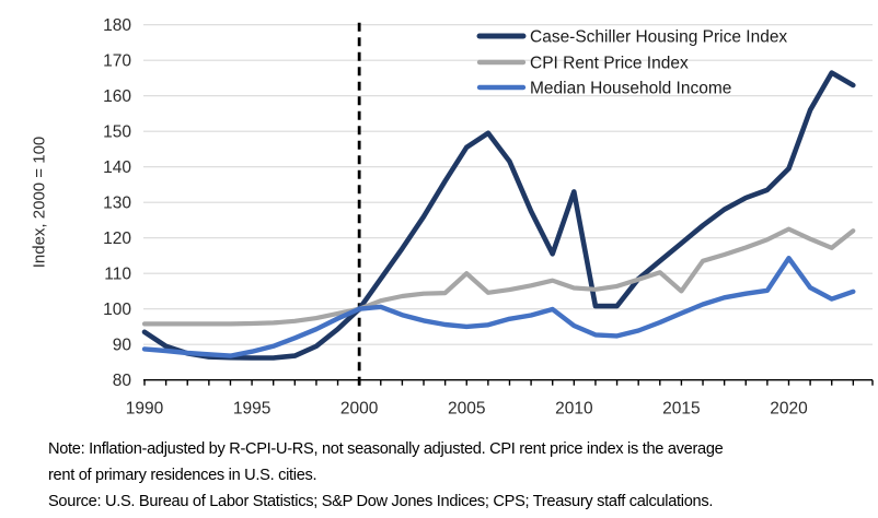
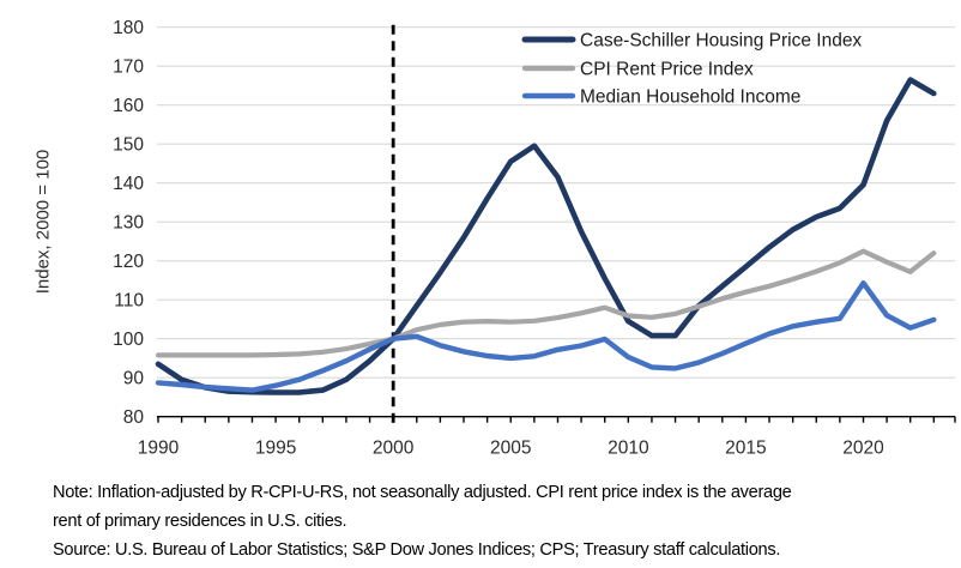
CPI Rent Price Index/2005: 110 -> 104
Case-Schiller Housing Price Index/2010: 133 -> 104
CPI Rent Price Index/2015: 105 -> 112
